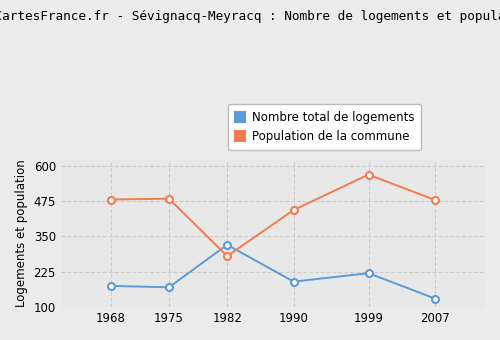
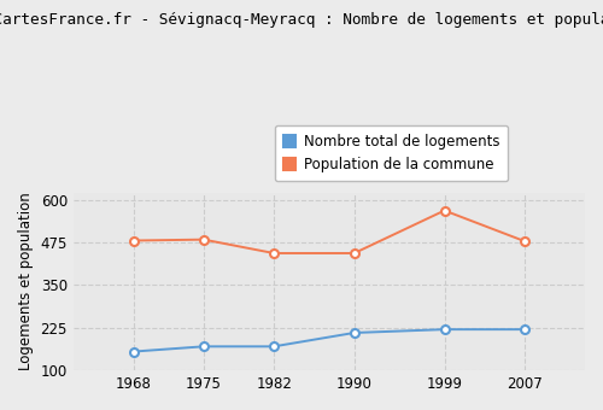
Nombre total de logements/1968: 175 -> 155
Nombre total de logements/1982: 320 -> 170
Population de la commune/1982: 280 -> 443
Nombre total de logements/1990: 190 -> 210
Nombre total de logements/2007: 130 -> 220
